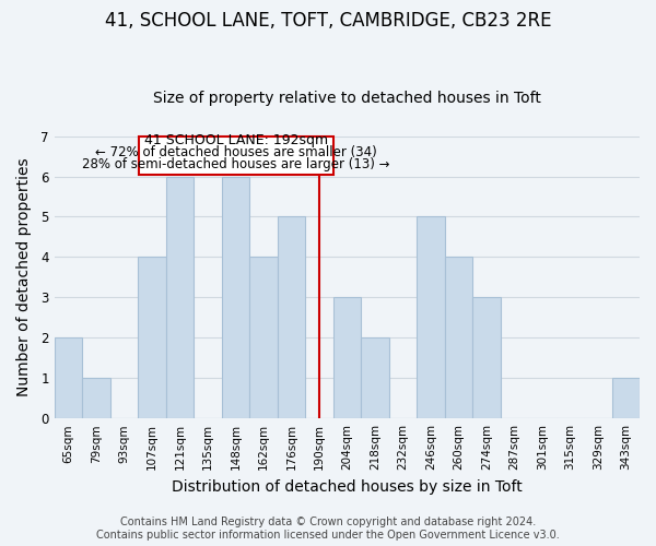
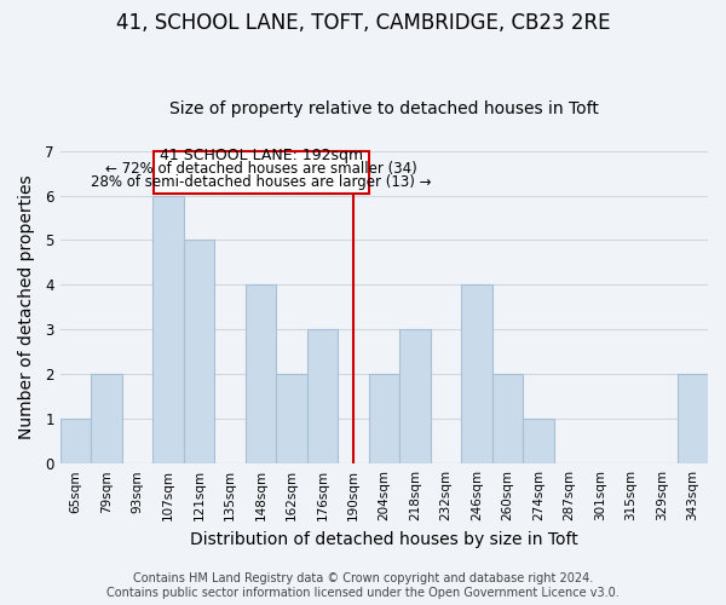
65sqm: 2 -> 1
79sqm: 1 -> 2
107sqm: 4 -> 6
121sqm: 6 -> 5
148sqm: 6 -> 4
162sqm: 4 -> 2
176sqm: 5 -> 3
204sqm: 3 -> 2
218sqm: 2 -> 3
246sqm: 5 -> 4
260sqm: 4 -> 2
274sqm: 3 -> 1
343sqm: 1 -> 2
